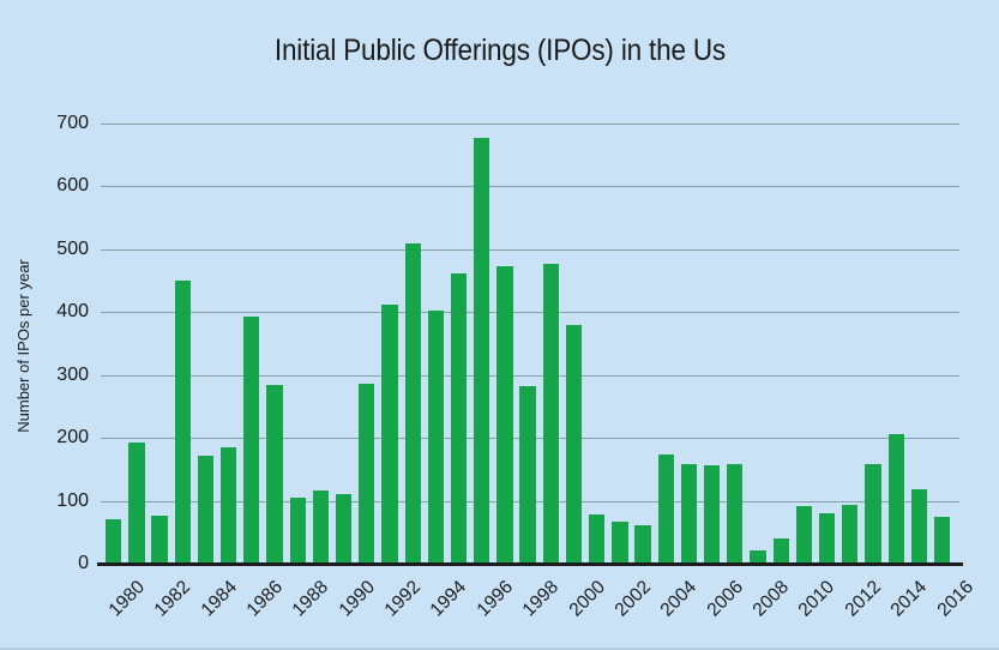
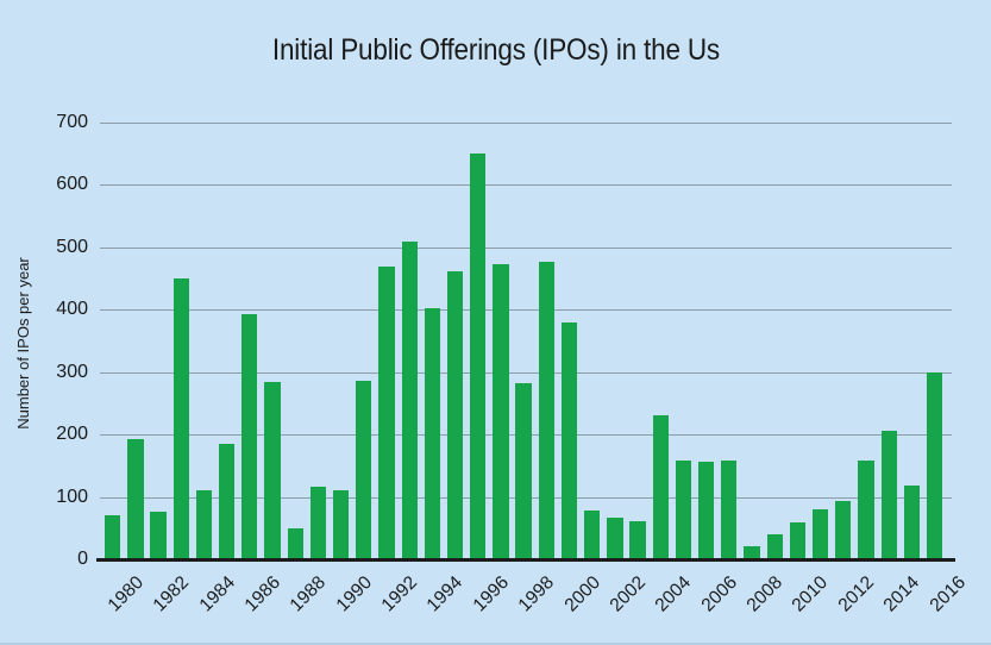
1984: 170 -> 110
1988: 100 -> 50
1992: 410 -> 470
1996: 680 -> 650
2004: 170 -> 230
2010: 90 -> 60
2016: 80 -> 300
